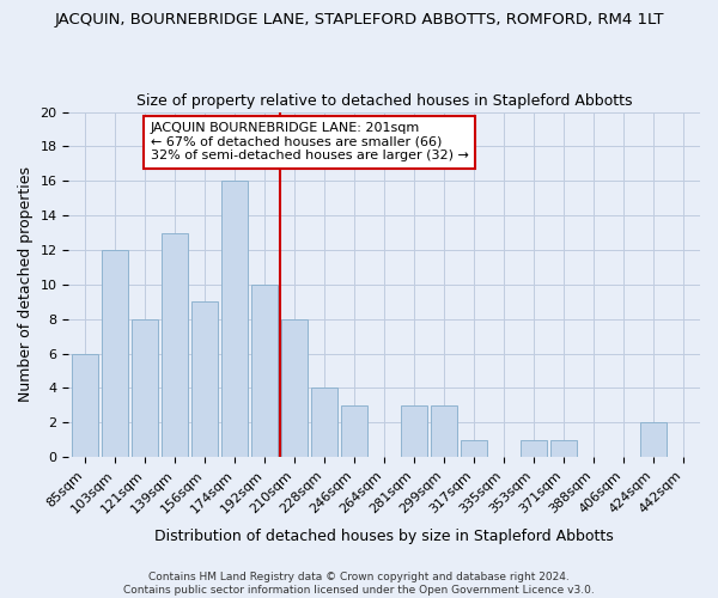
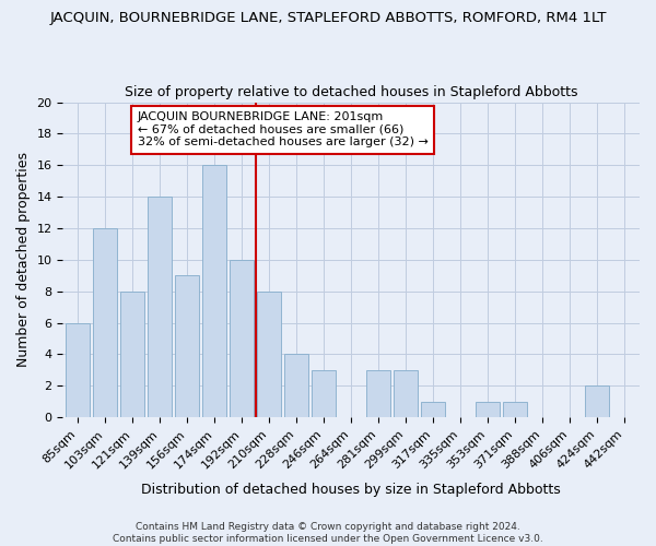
139sqm: 13 -> 14
